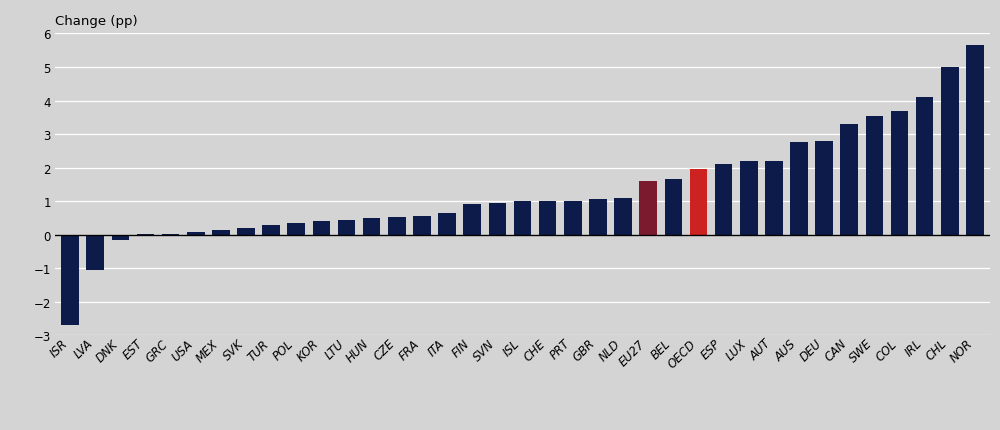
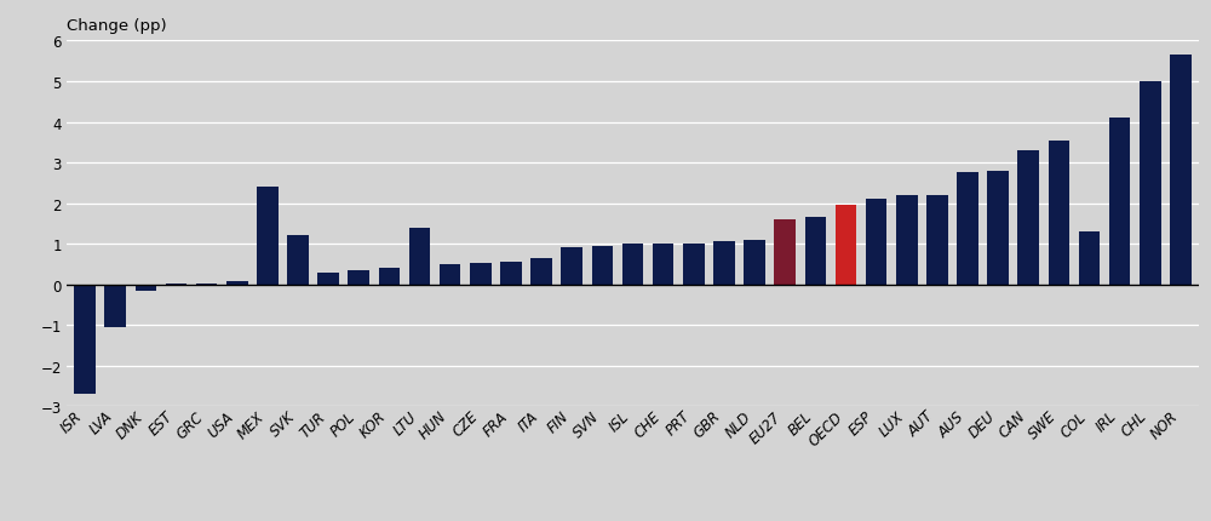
MEX: 0.15 -> 2.40
SVK: 0.20 -> 1.20
LTU: 0.45 -> 1.40
COL: 3.70 -> 1.30
